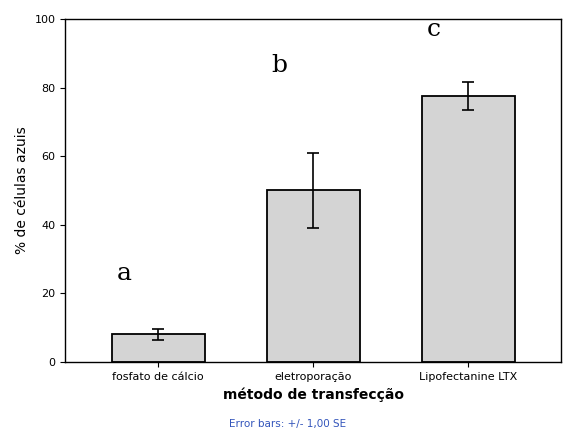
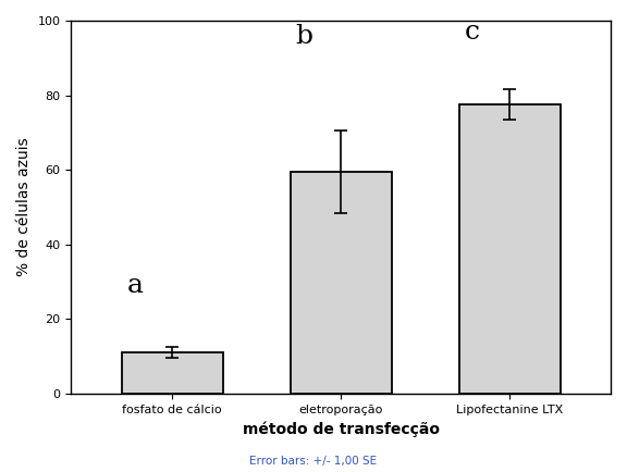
fosfato de cálcio: 8.0 -> 11.0
eletroporação: 50.0 -> 59.5
